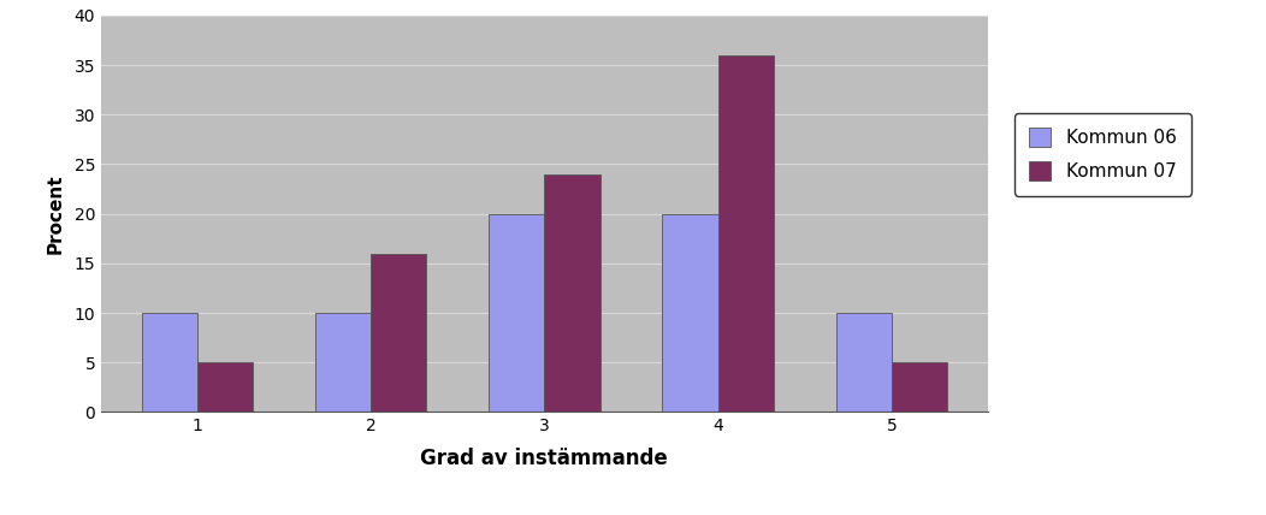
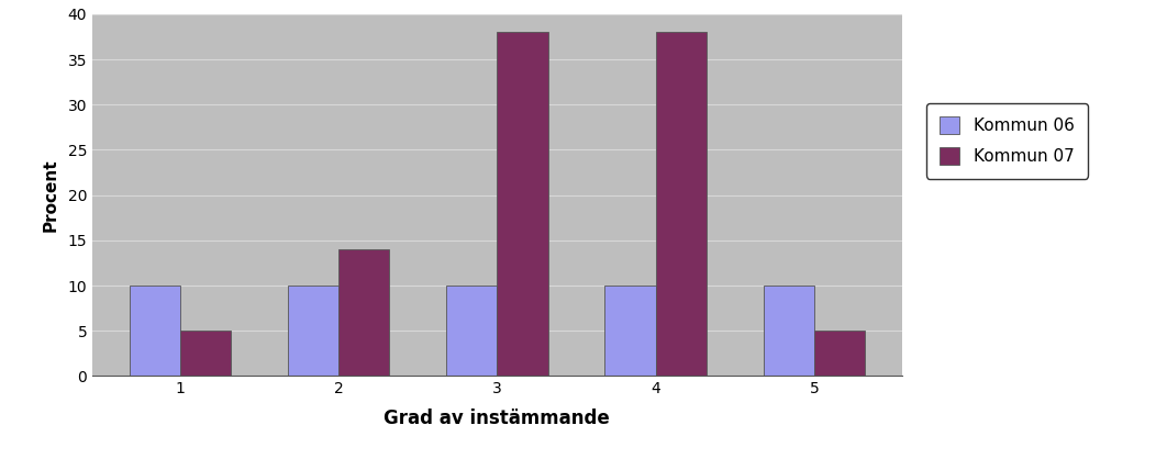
Kommun 07/2: 16 -> 14
Kommun 06/3: 20 -> 10
Kommun 07/3: 24 -> 38
Kommun 06/4: 20 -> 10
Kommun 07/4: 36 -> 38
